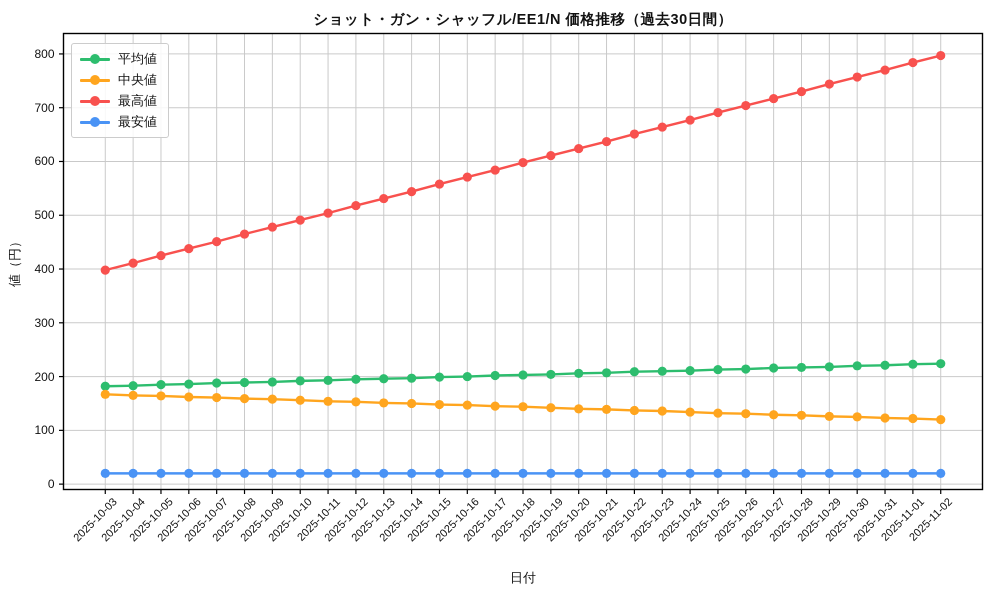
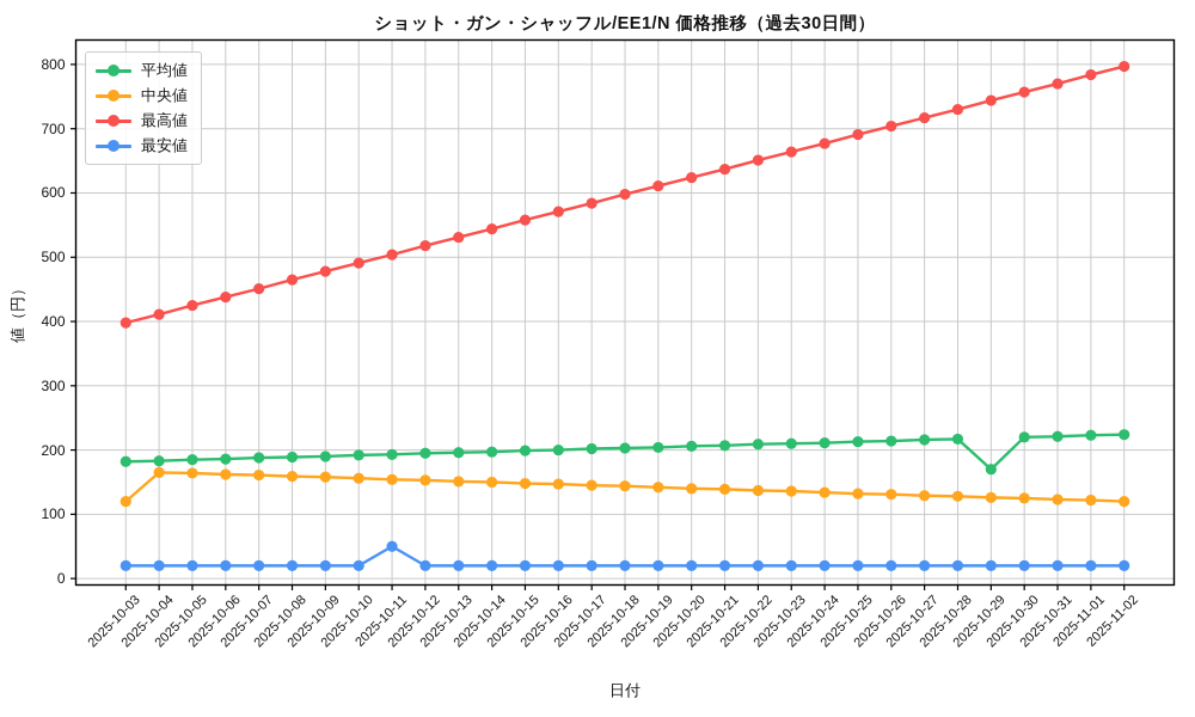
中央値/2025-10-03: 170 -> 120
最安値/2025-10-11: 20 -> 50
平均値/2025-10-29: 220 -> 170
